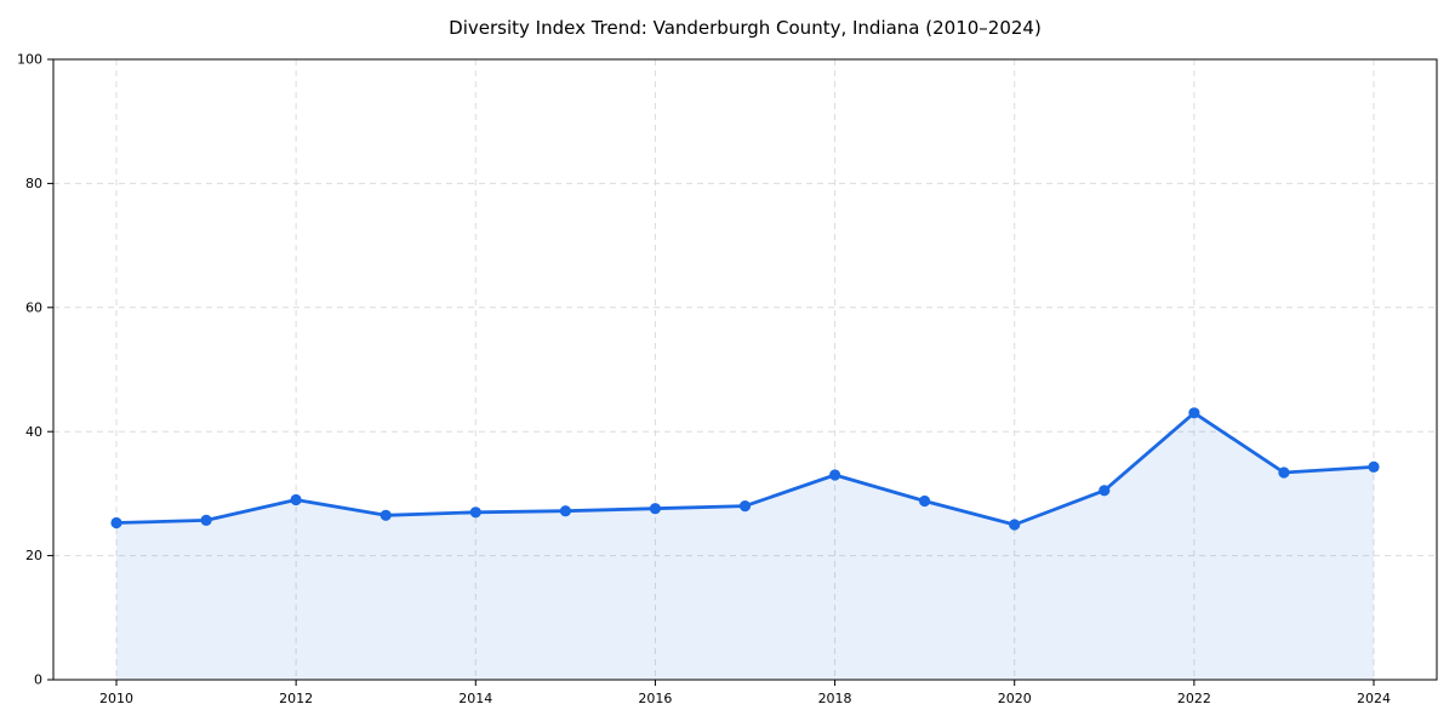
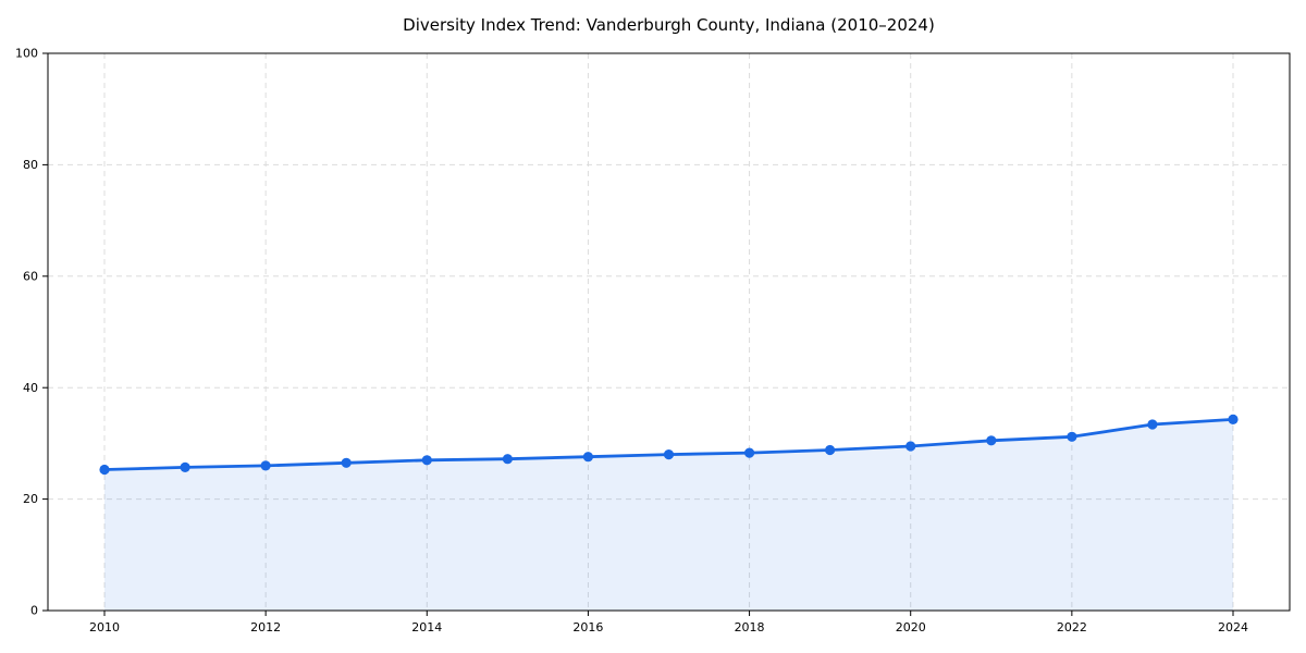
2012: 29 -> 26
2018: 33 -> 28
2020: 25 -> 30
2022: 43 -> 31
